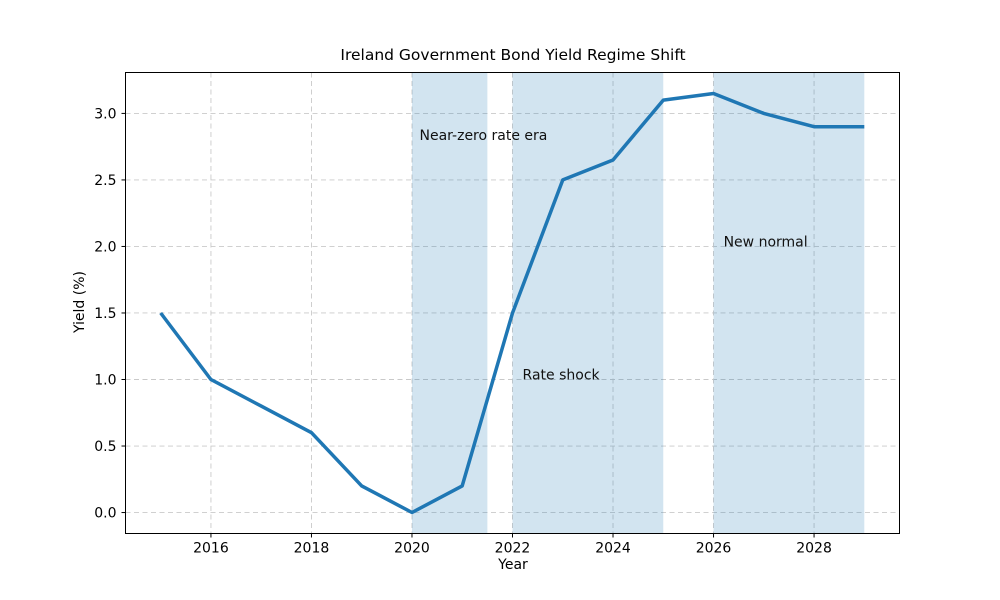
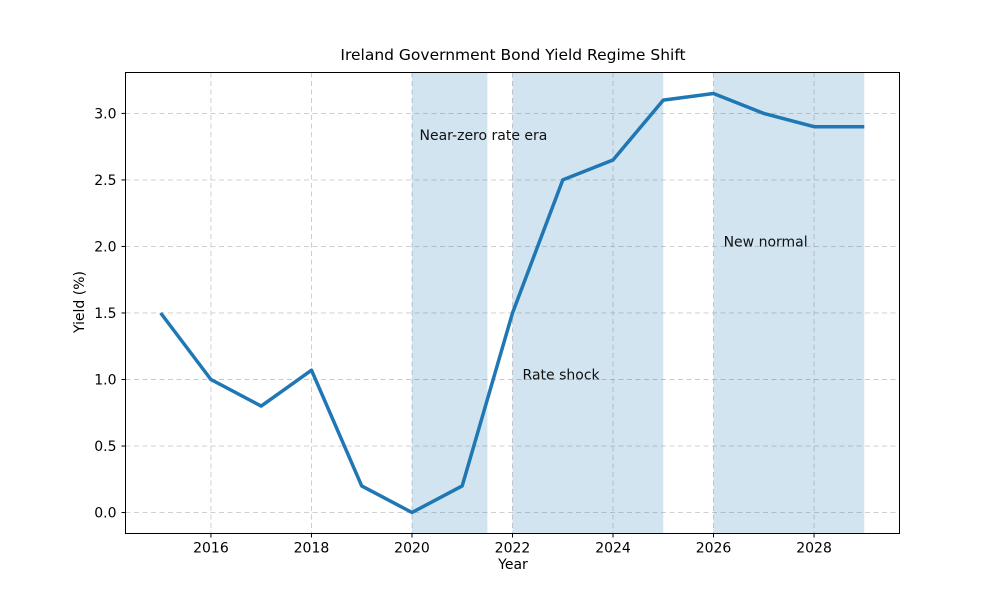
2018: 0.60 -> 1.07
